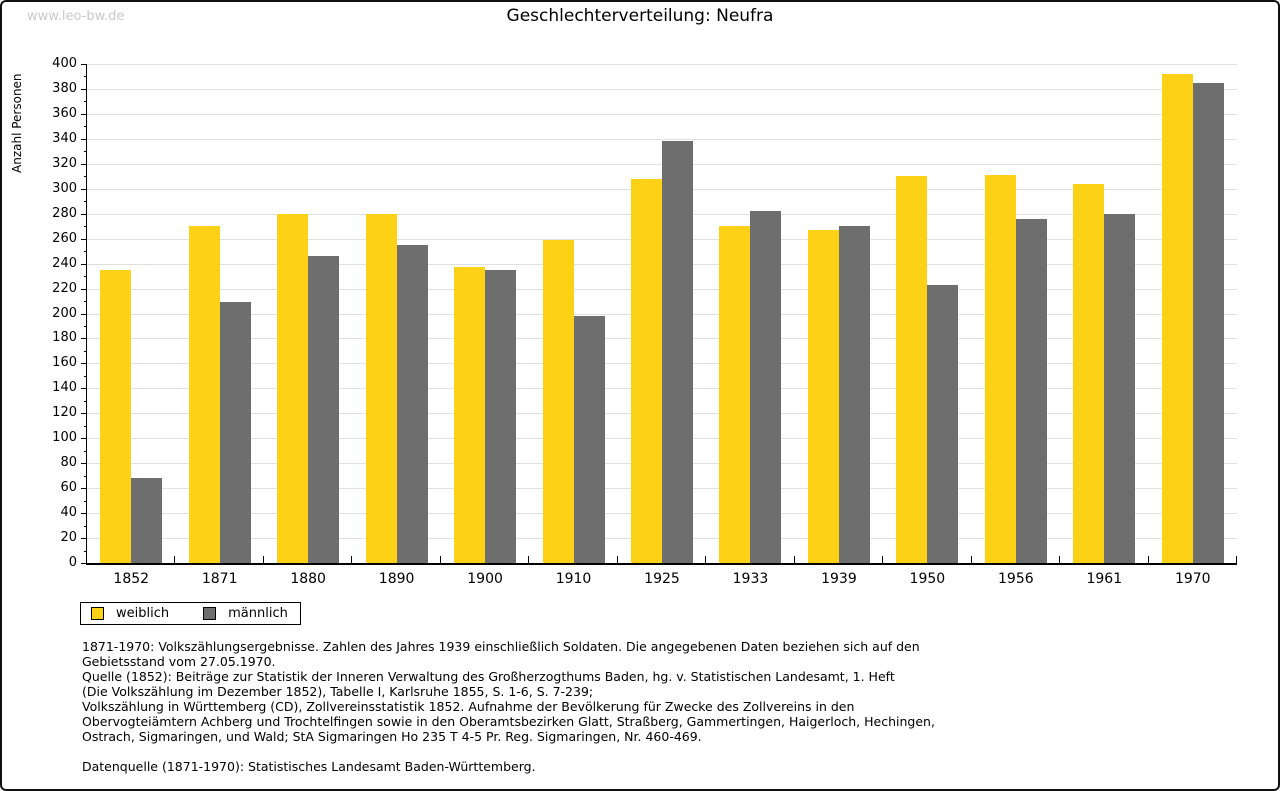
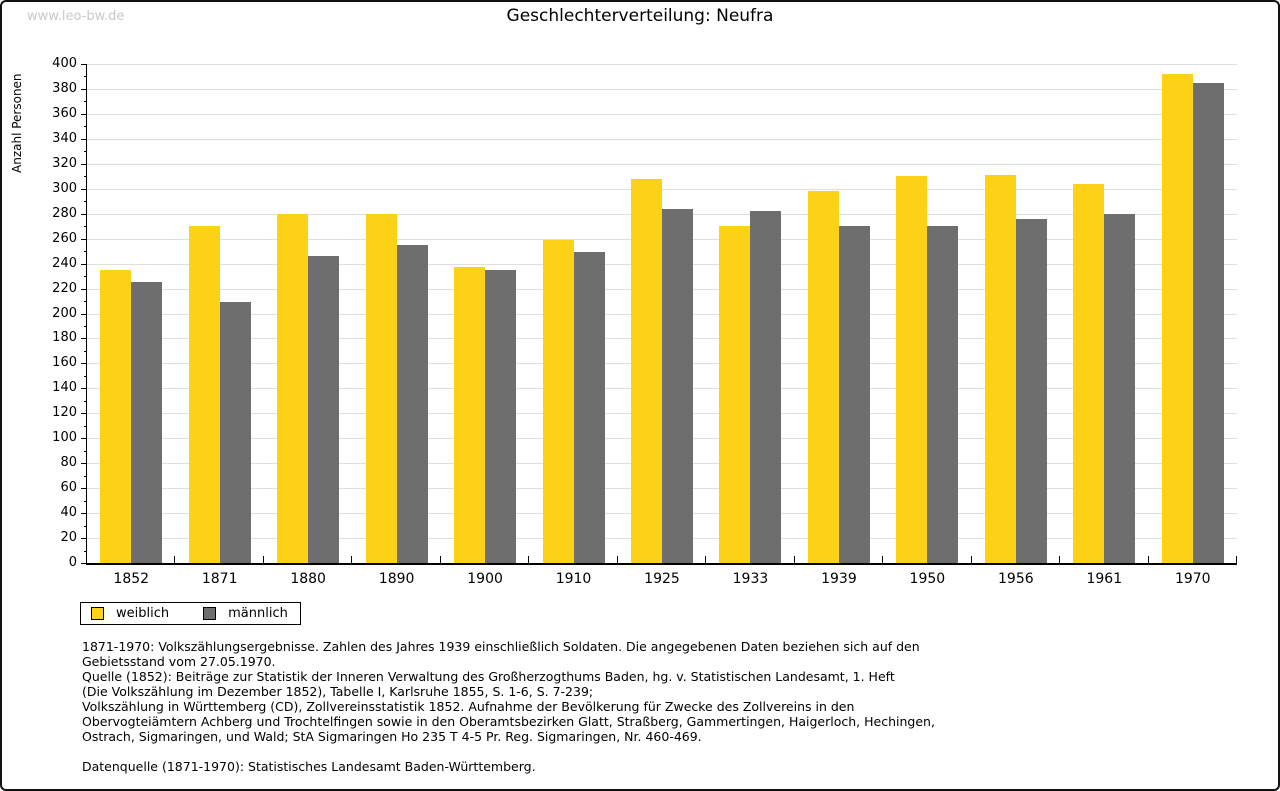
männlich/1852: 68 -> 225
männlich/1910: 198 -> 249
männlich/1925: 338 -> 284
weiblich/1939: 267 -> 298
männlich/1950: 223 -> 270
